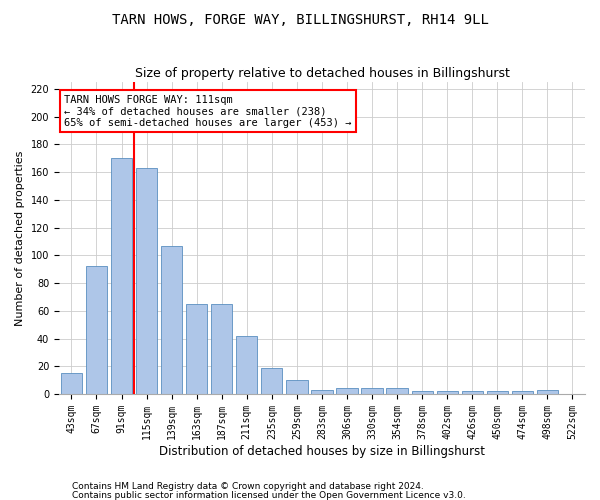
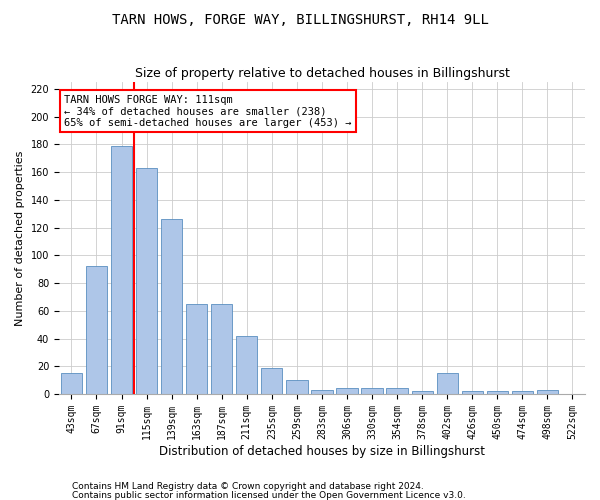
91sqm: 170 -> 179
139sqm: 107 -> 126
402sqm: 2 -> 15
